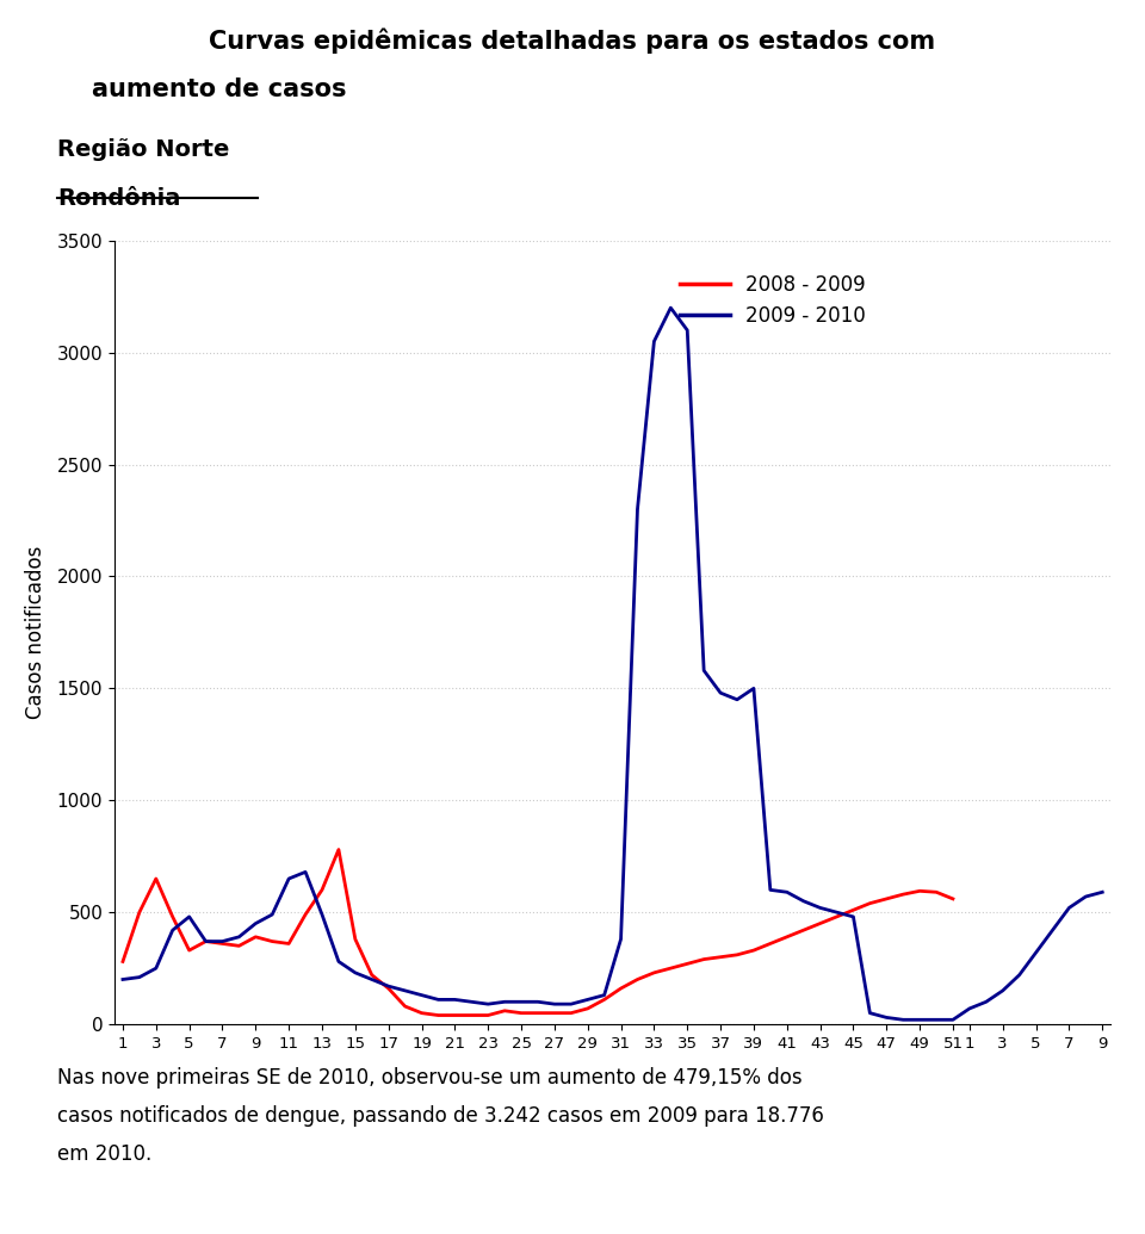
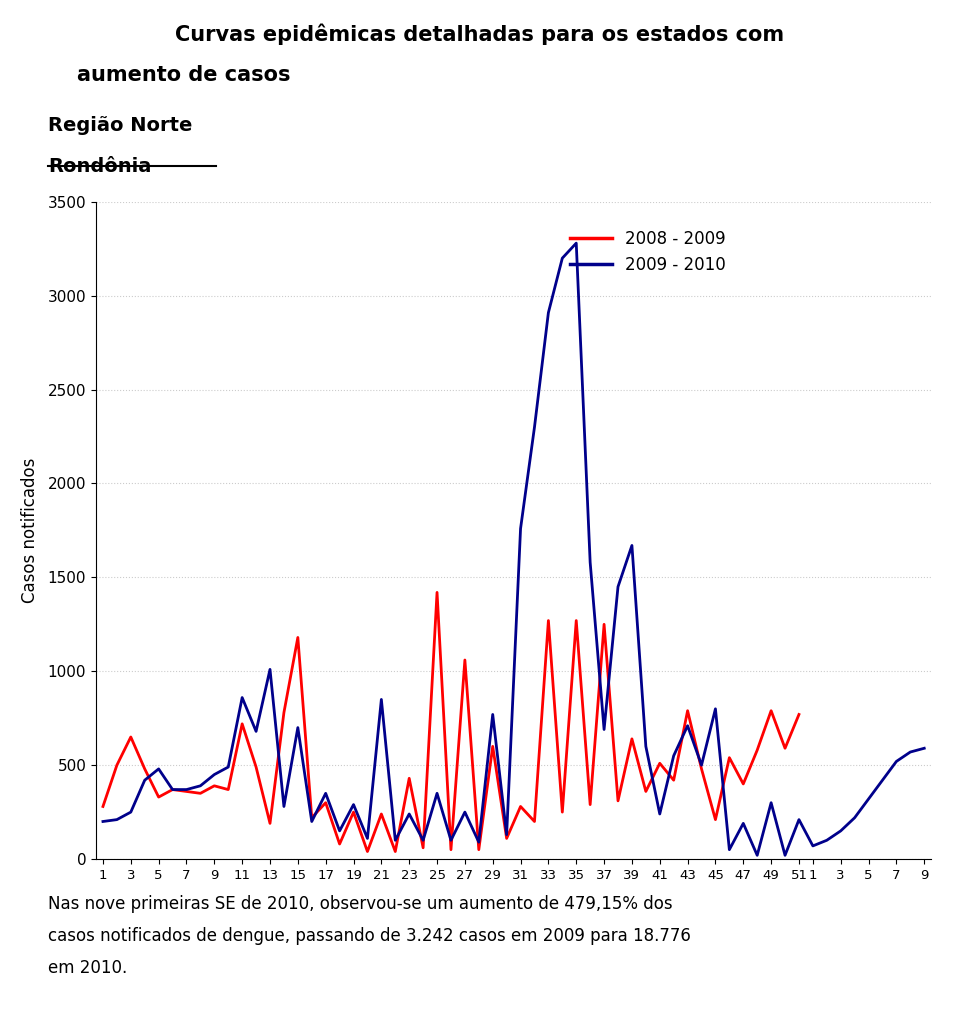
2008 - 2009/11: 360 -> 720
2009 - 2010/11: 650 -> 860
2008 - 2009/13: 600 -> 190
2009 - 2010/13: 490 -> 1010
2008 - 2009/15: 380 -> 1180
2009 - 2010/15: 230 -> 700
2008 - 2009/17: 160 -> 300
2009 - 2010/17: 170 -> 350
2008 - 2009/19: 50 -> 250
2009 - 2010/19: 130 -> 290
2008 - 2009/21: 40 -> 240
2009 - 2010/21: 110 -> 850
2008 - 2009/23: 40 -> 430
2009 - 2010/23: 90 -> 240
2008 - 2009/25: 50 -> 1420
2009 - 2010/25: 100 -> 350
2008 - 2009/27: 50 -> 1060
2009 - 2010/27: 90 -> 250
2008 - 2009/29: 70 -> 600
2009 - 2010/29: 110 -> 770
2008 - 2009/31: 160 -> 280
2009 - 2010/31: 380 -> 1760
2008 - 2009/33: 230 -> 1270
2009 - 2010/33: 3050 -> 2910
2008 - 2009/35: 270 -> 1270
2009 - 2010/35: 3100 -> 3280
2008 - 2009/37: 300 -> 1250
2009 - 2010/37: 1480 -> 690
2008 - 2009/39: 330 -> 640
2009 - 2010/39: 1500 -> 1670
2008 - 2009/41: 390 -> 510
2009 - 2010/41: 590 -> 240
2008 - 2009/43: 450 -> 790
2009 - 2010/43: 520 -> 710
2008 - 2009/45: 510 -> 210
2009 - 2010/45: 480 -> 800
2008 - 2009/47: 560 -> 400
2009 - 2010/47: 30 -> 190
2008 - 2009/49: 600 -> 790
2009 - 2010/49: 20 -> 300
2008 - 2009/51: 560 -> 770
2009 - 2010/51: 20 -> 210
